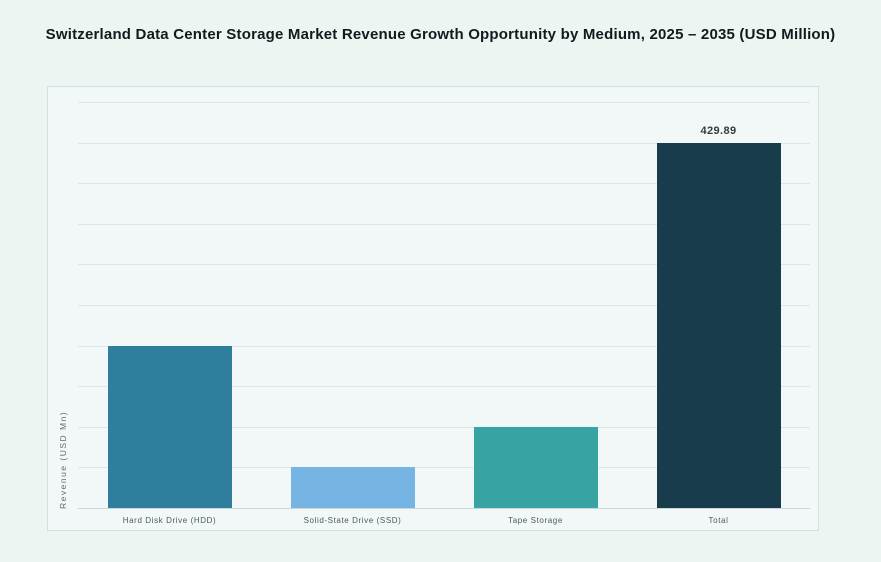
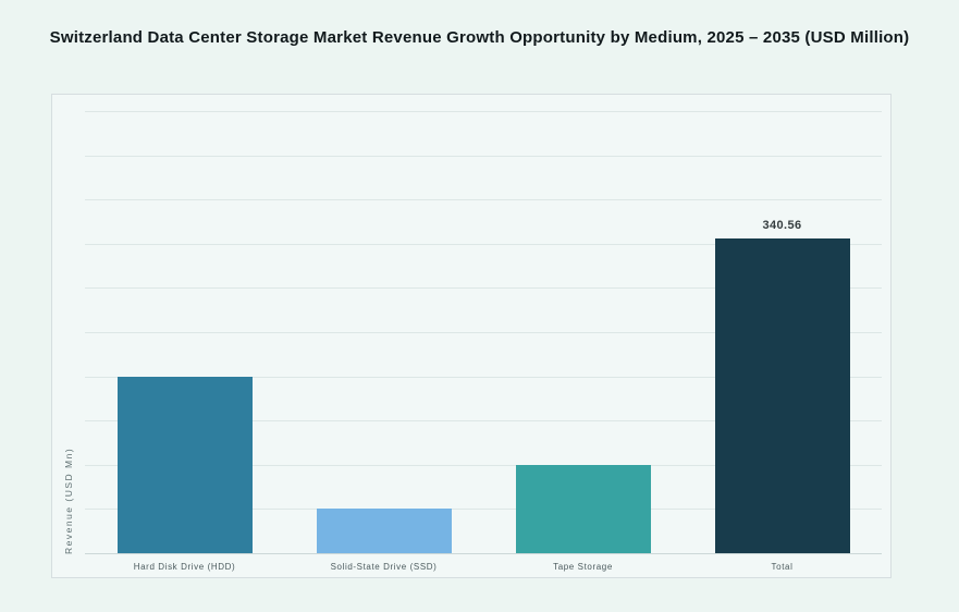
Total: 429.89 -> 340.56
